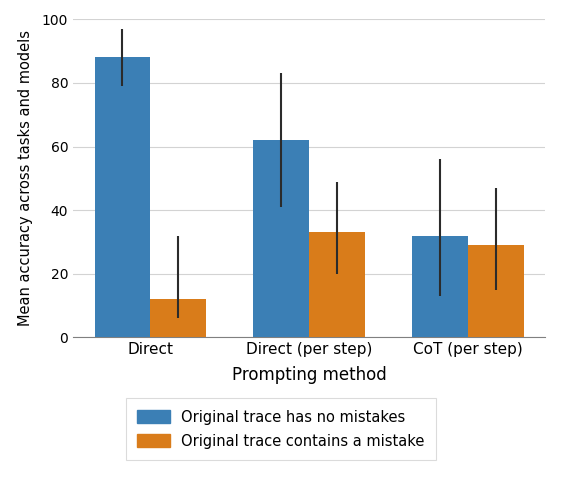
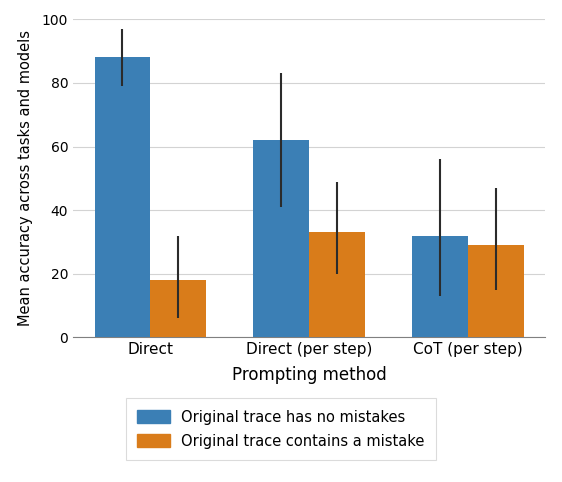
Original trace contains a mistake/Direct: 12 -> 18
